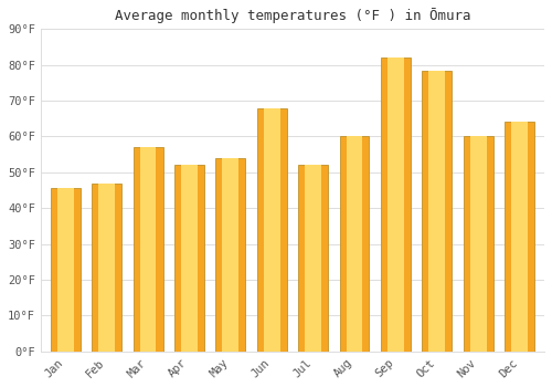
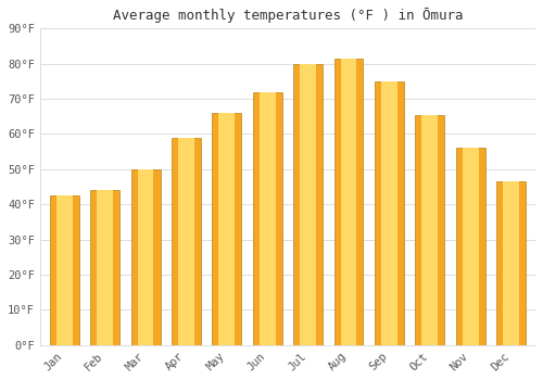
Jan: 45.5°F -> 42.5°F
Feb: 47.0°F -> 44.0°F
Mar: 57.0°F -> 50.0°F
Apr: 52.0°F -> 59.0°F
May: 54.0°F -> 66.0°F
Jun: 68.0°F -> 72.0°F
Jul: 52.0°F -> 80.0°F
Aug: 60.0°F -> 81.5°F
Sep: 82.0°F -> 75.0°F
Oct: 78.5°F -> 65.5°F
Nov: 60.0°F -> 56.0°F
Dec: 64.0°F -> 46.5°F
